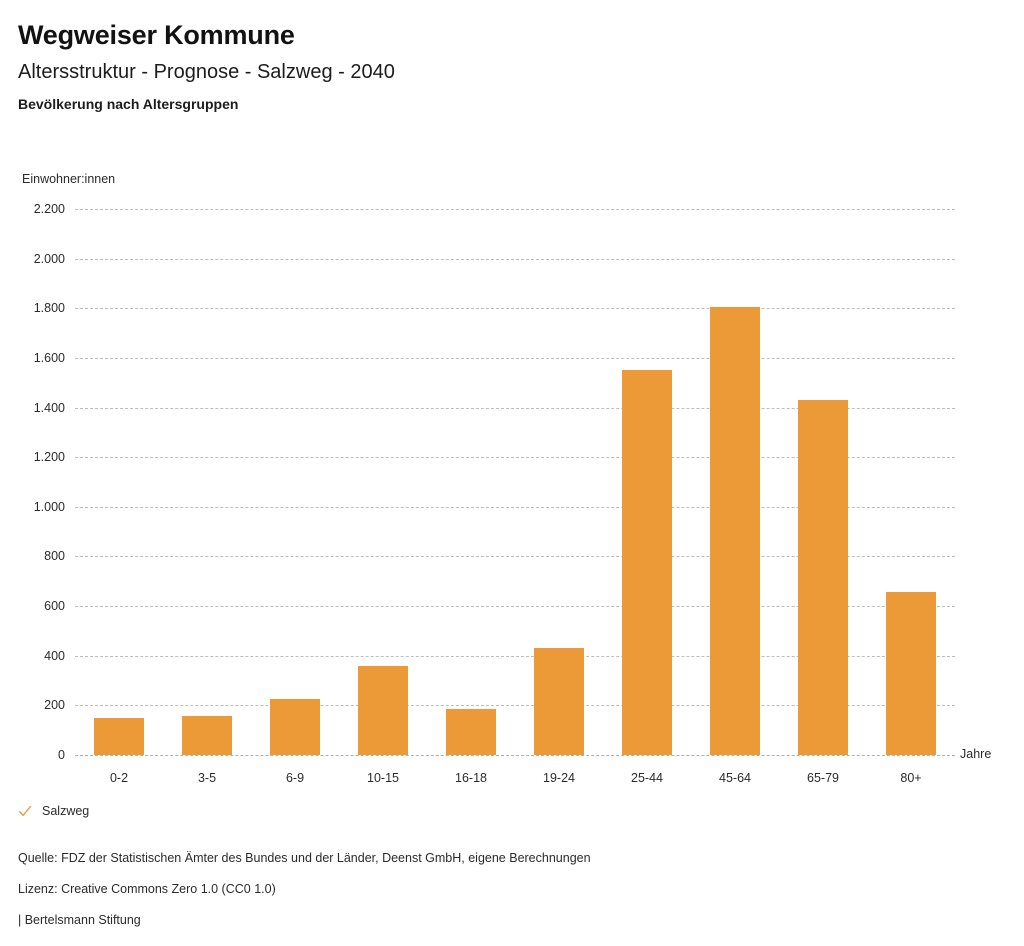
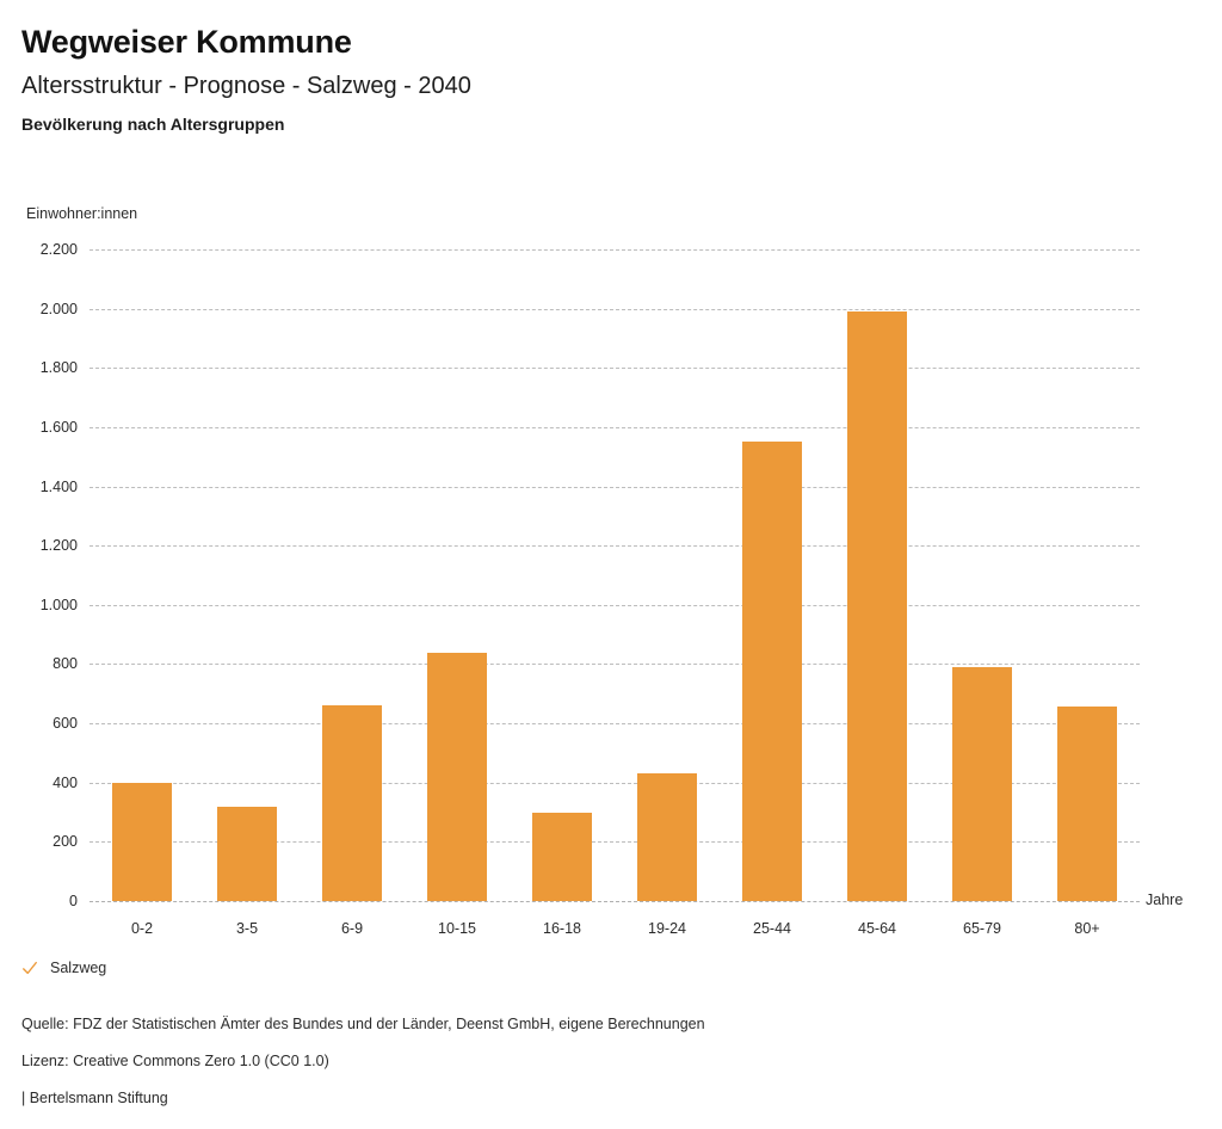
0-2: 150 -> 400
3-5: 160 -> 320
6-9: 220 -> 660
10-15: 360 -> 840
16-18: 180 -> 300
45-64: 1800 -> 1990
65-79: 1430 -> 790
